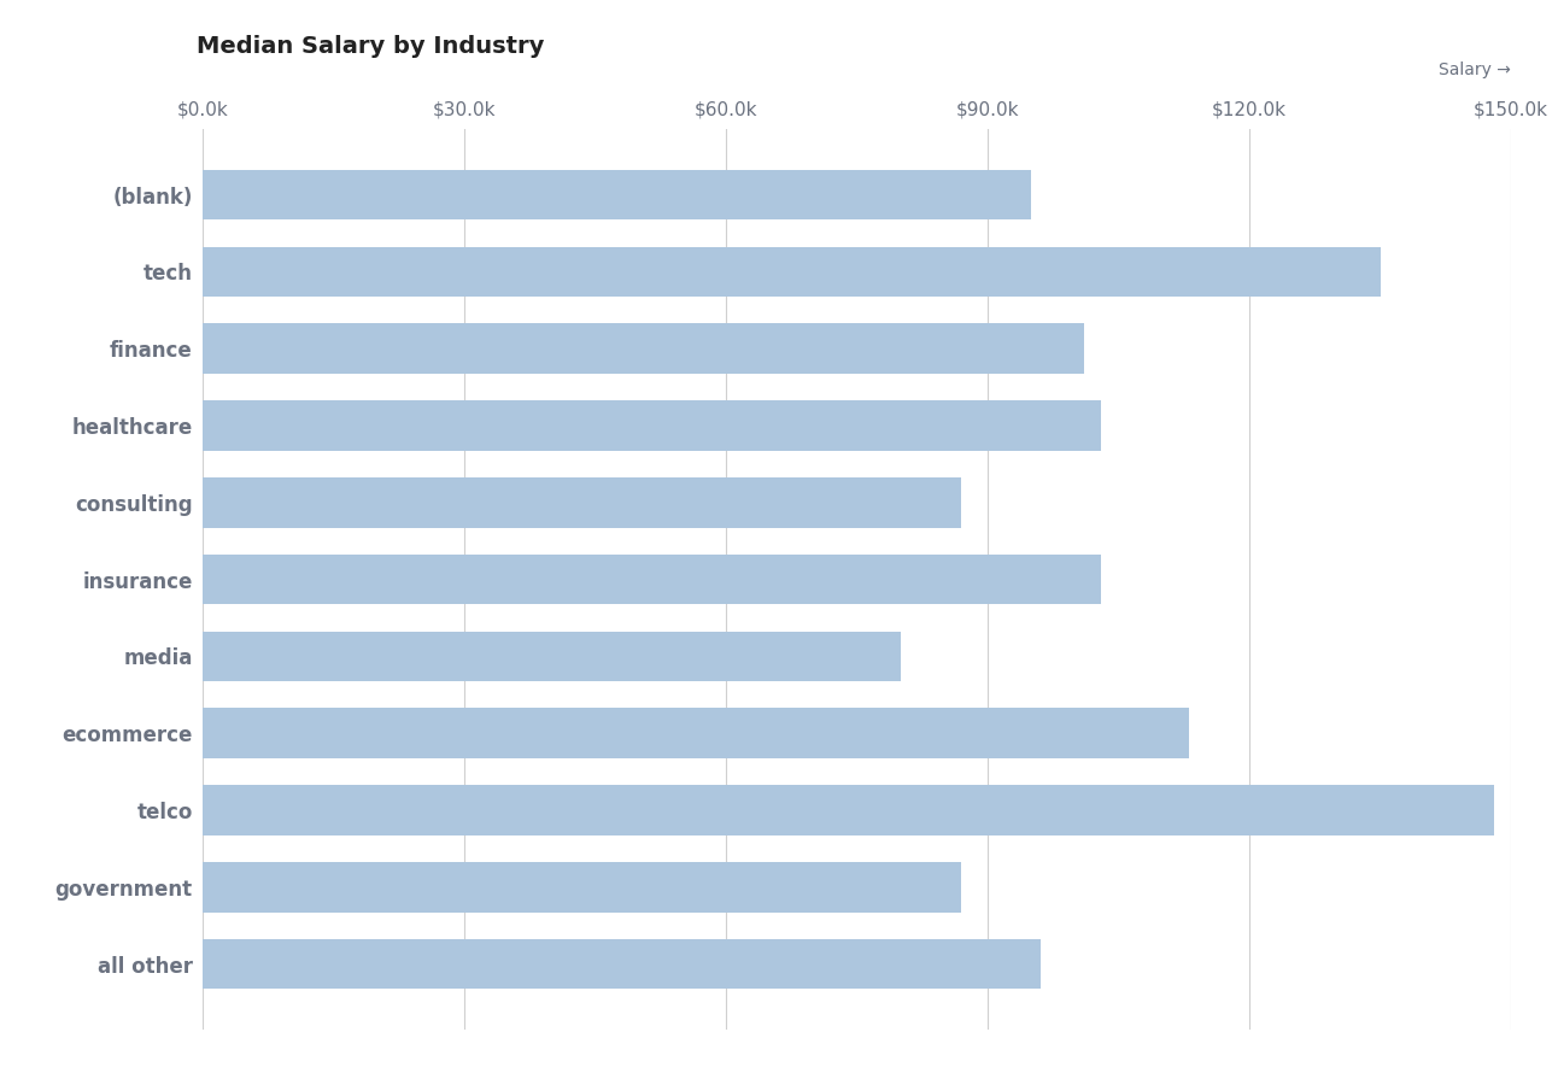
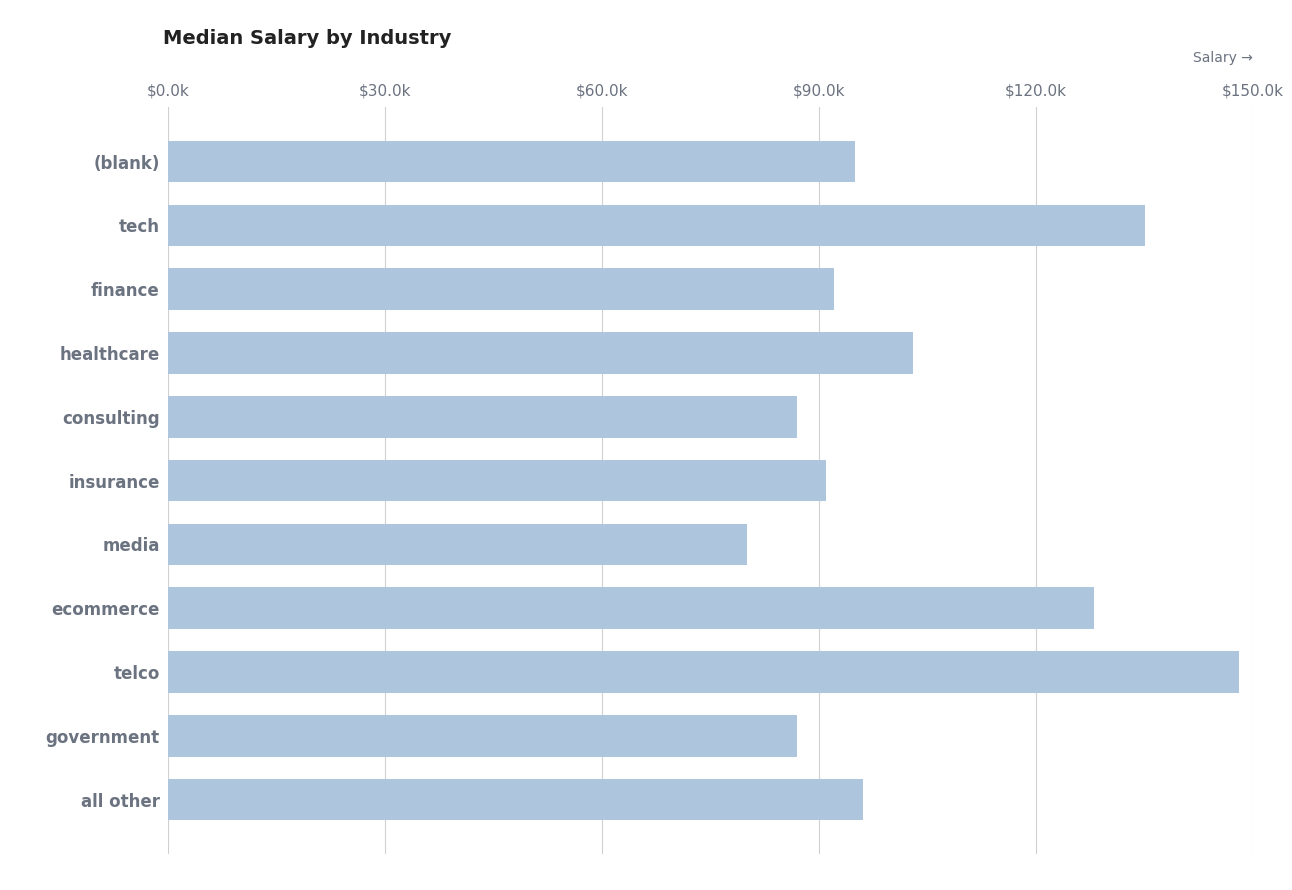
finance: $101k -> $92k
insurance: $103k -> $91k
ecommerce: $113k -> $128k
